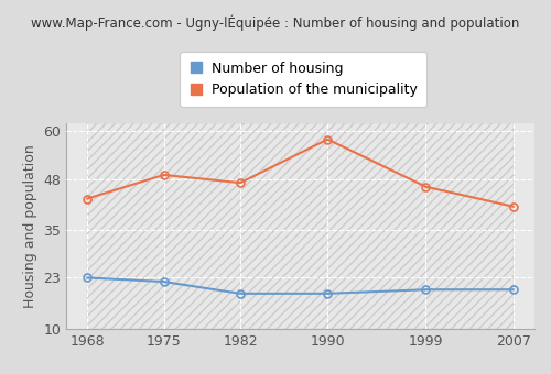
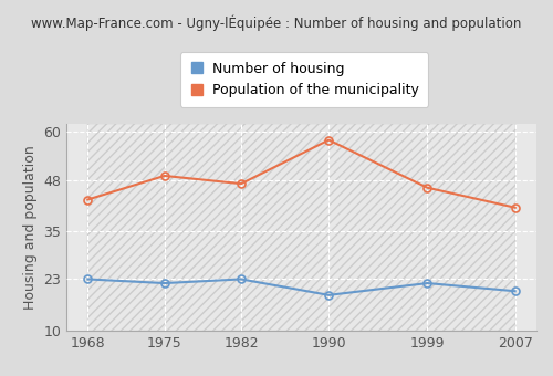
Number of housing/1982: 19 -> 23
Number of housing/1999: 20 -> 22
